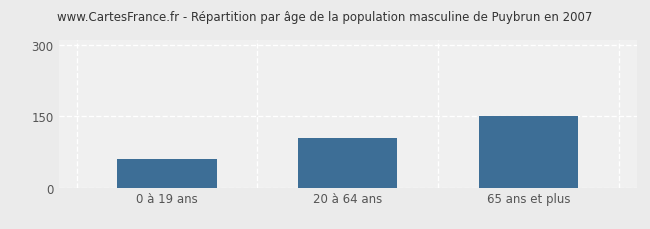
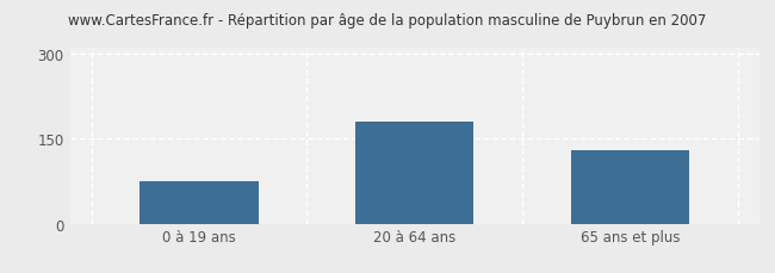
0 à 19 ans: 60 -> 75
20 à 64 ans: 105 -> 180
65 ans et plus: 150 -> 130
